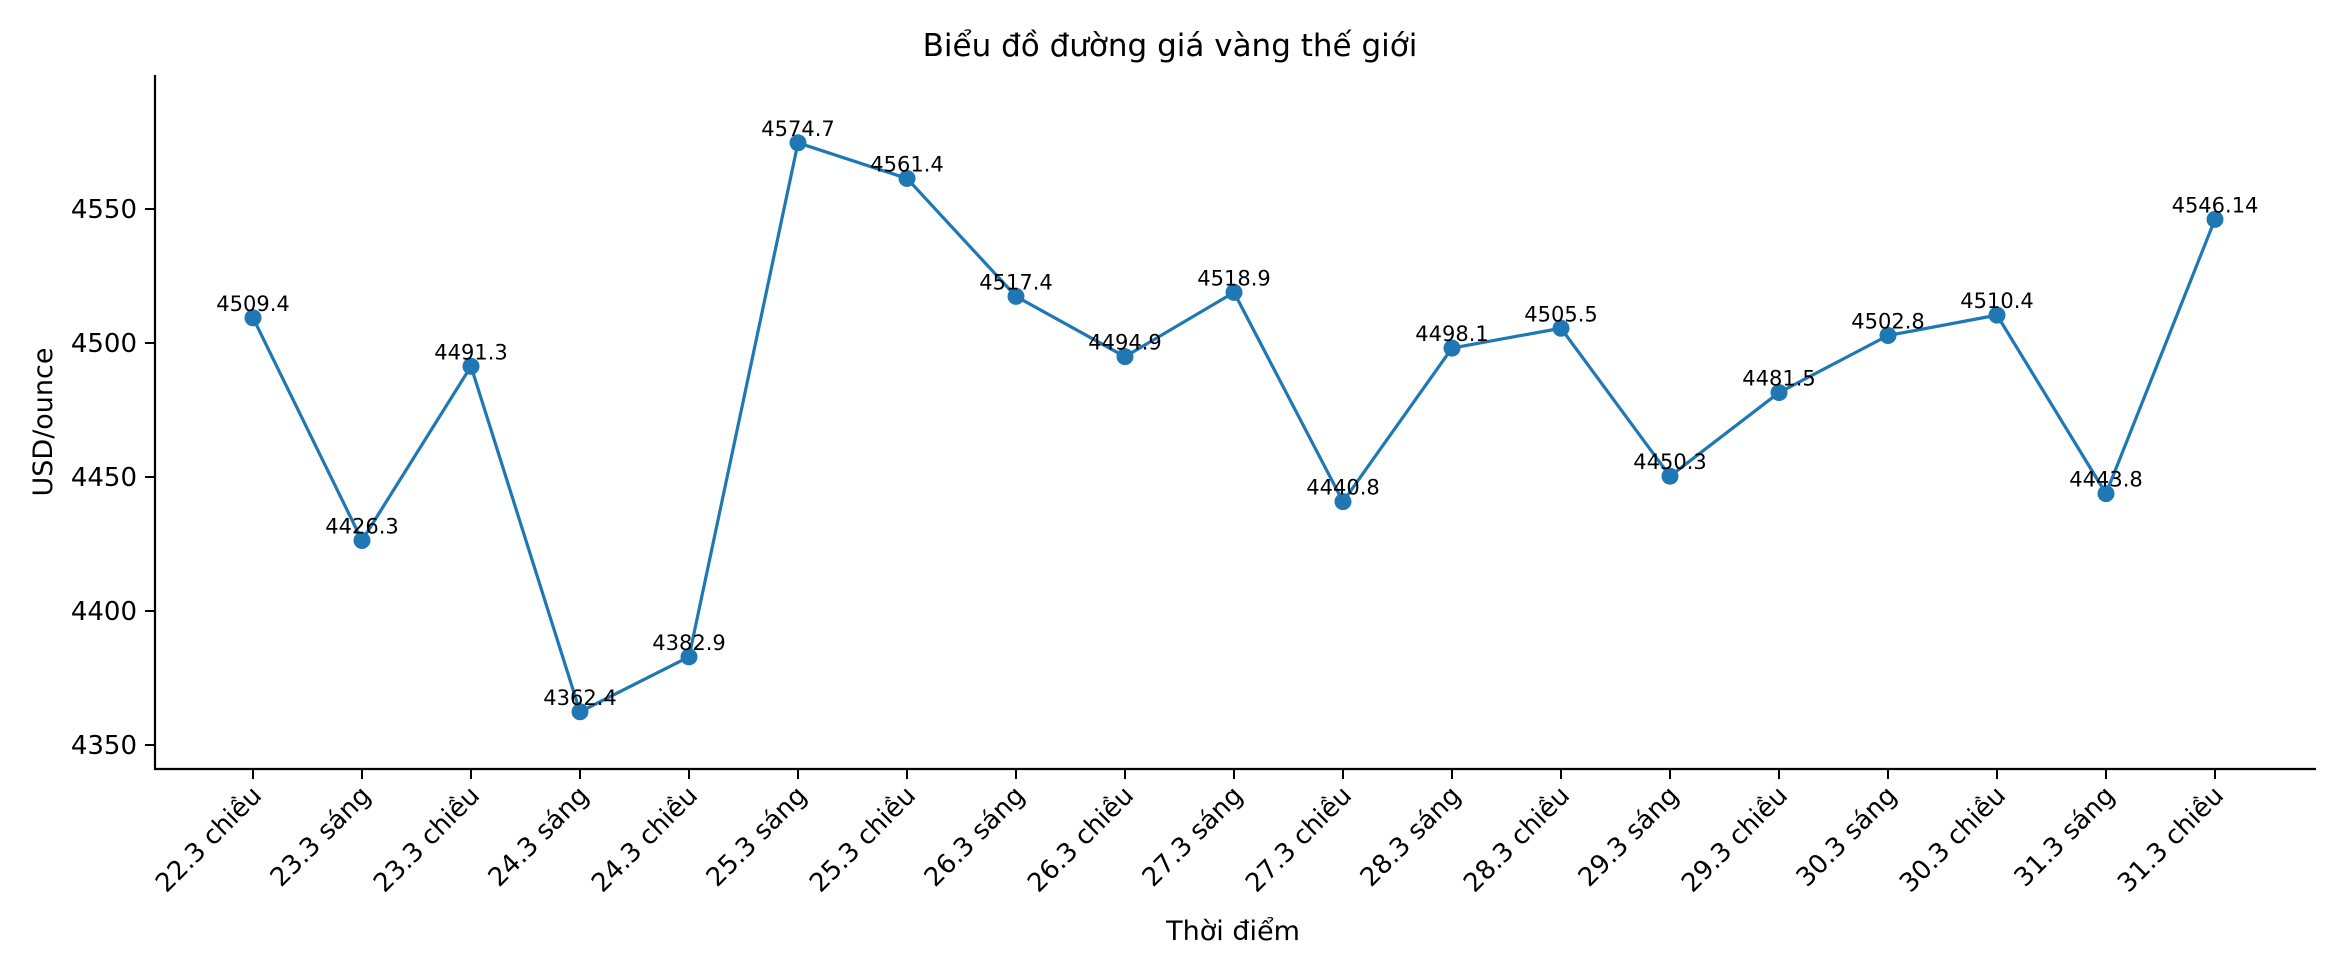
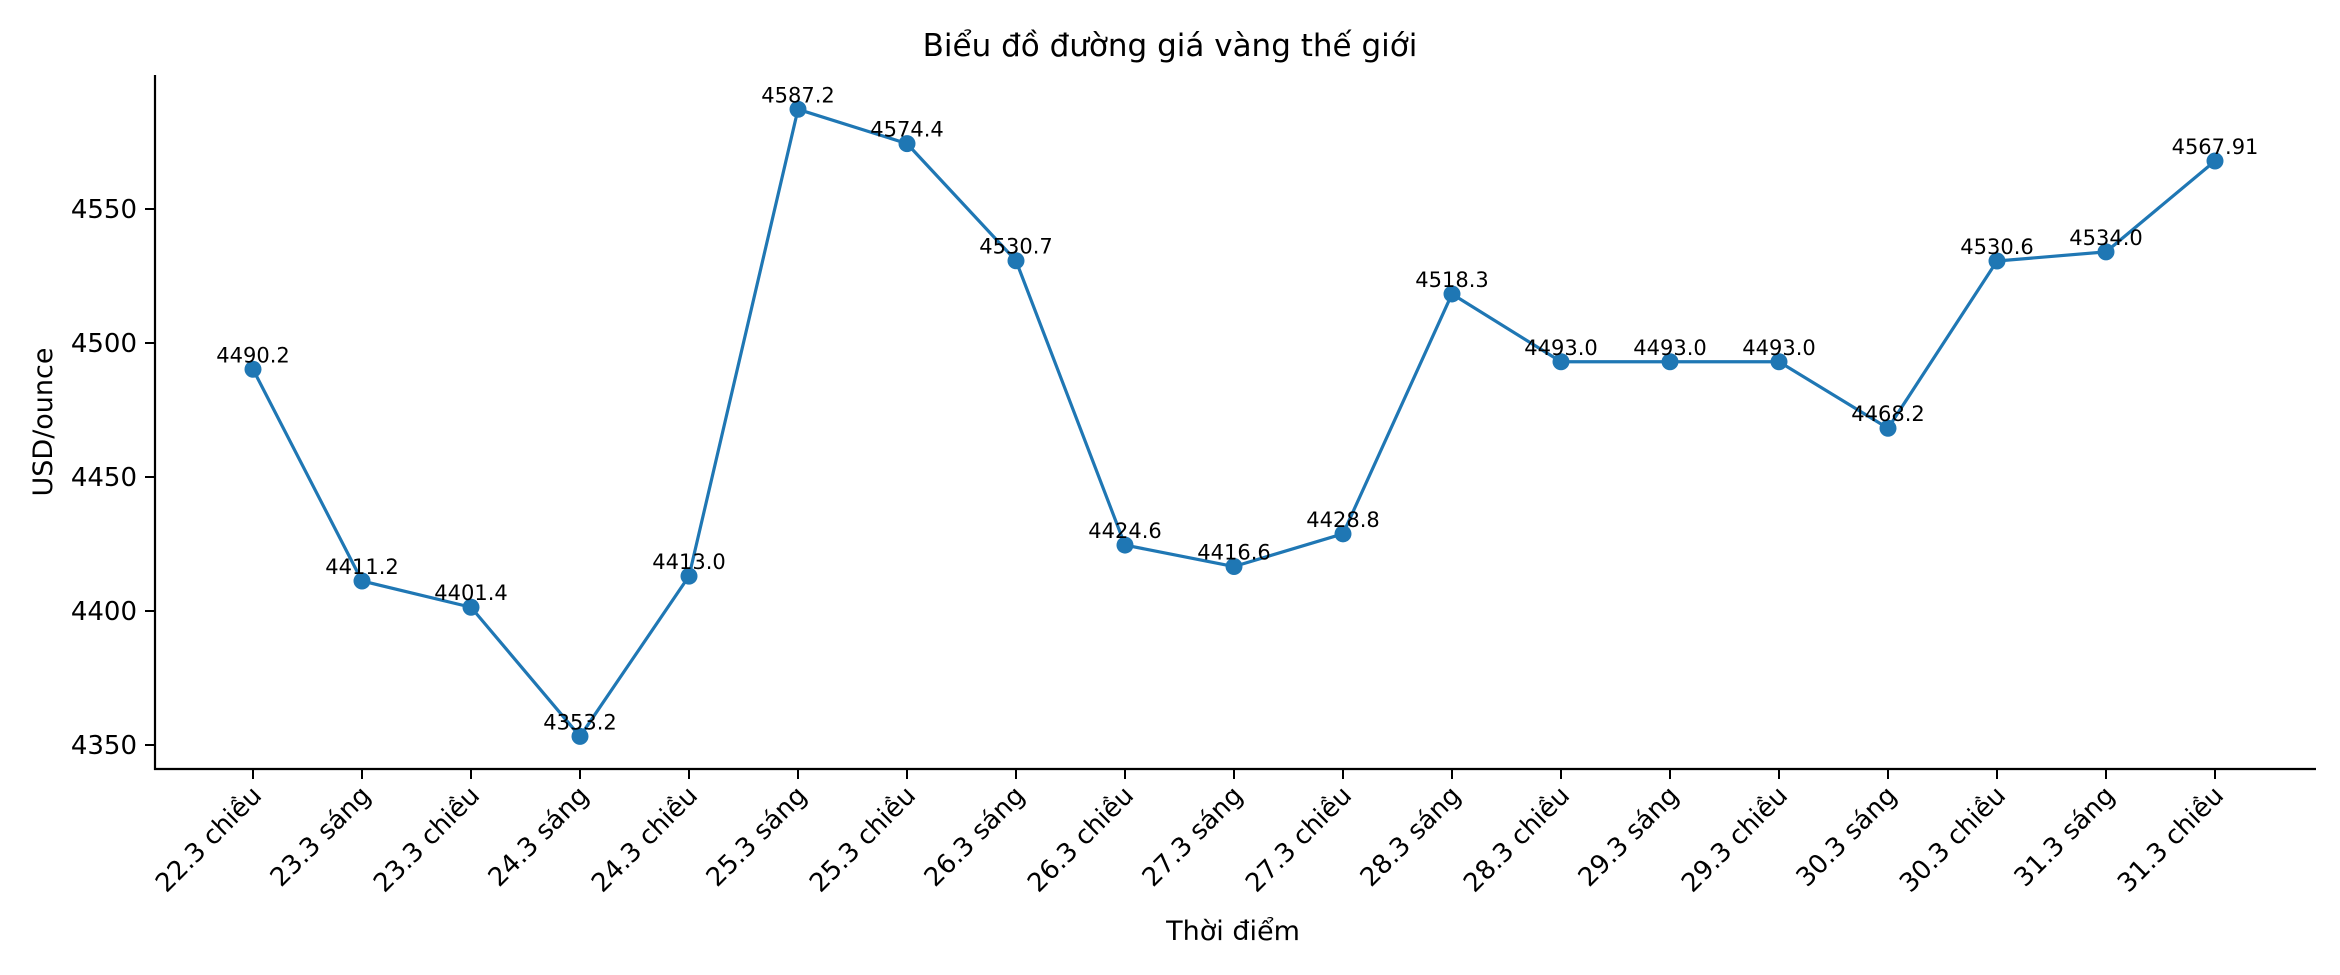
22.3 chiều: 4509.4 -> 4490.2
23.3 sáng: 4426.3 -> 4411.2
23.3 chiều: 4491.3 -> 4401.4
24.3 sáng: 4362.4 -> 4353.2
24.3 chiều: 4382.9 -> 4413.0
25.3 sáng: 4574.7 -> 4587.2
25.3 chiều: 4561.4 -> 4574.4
26.3 sáng: 4517.4 -> 4530.7
26.3 chiều: 4494.9 -> 4424.6
27.3 sáng: 4518.9 -> 4416.6
27.3 chiều: 4440.8 -> 4428.8
28.3 sáng: 4498.1 -> 4518.3
28.3 chiều: 4505.5 -> 4493.0
29.3 sáng: 4450.3 -> 4493.0
29.3 chiều: 4481.5 -> 4493.0
30.3 sáng: 4502.8 -> 4468.2
30.3 chiều: 4510.4 -> 4530.6
31.3 sáng: 4443.8 -> 4534.0
31.3 chiều: 4546.14 -> 4567.91
